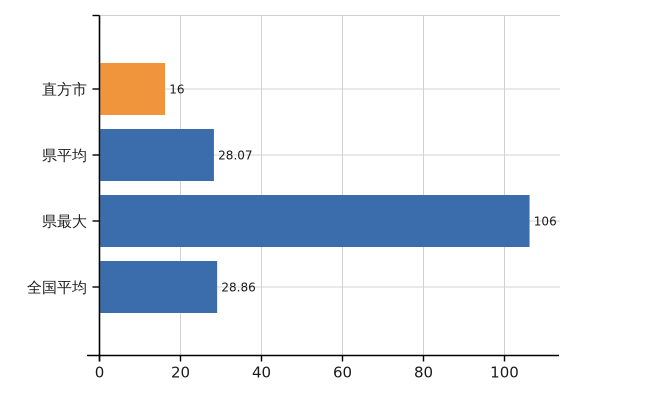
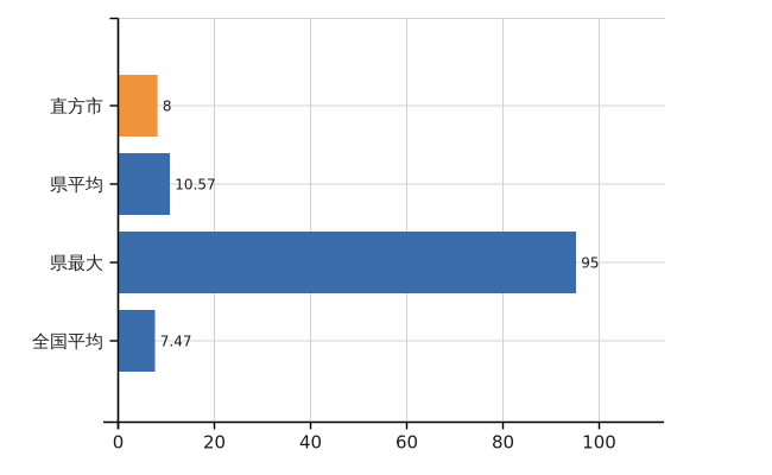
直方市: 16 -> 8
県平均: 28.07 -> 10.57
県最大: 106 -> 95
全国平均: 28.86 -> 7.47
